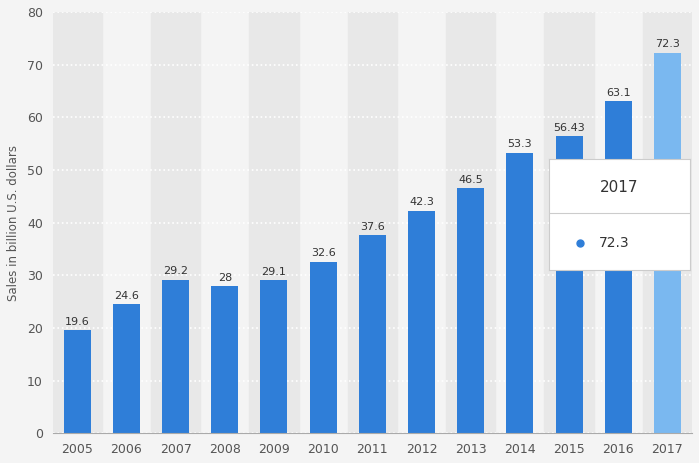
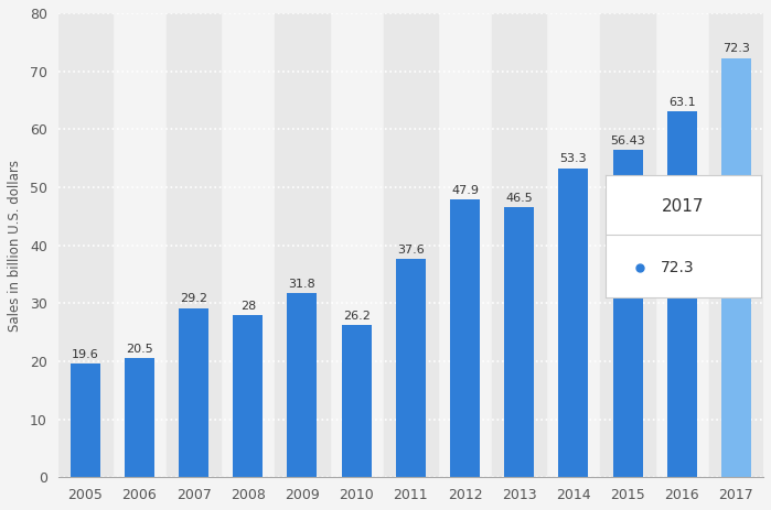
2006: 24.6 -> 20.5
2009: 29.1 -> 31.8
2010: 32.6 -> 26.2
2012: 42.3 -> 47.9
